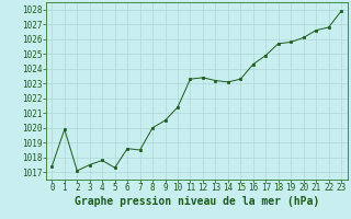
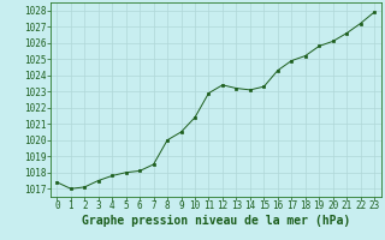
1: 1019.9 -> 1017.0
5: 1017.3 -> 1018.0
6: 1018.6 -> 1018.1
11: 1023.3 -> 1022.9
18: 1025.7 -> 1025.2
22: 1026.8 -> 1027.2
